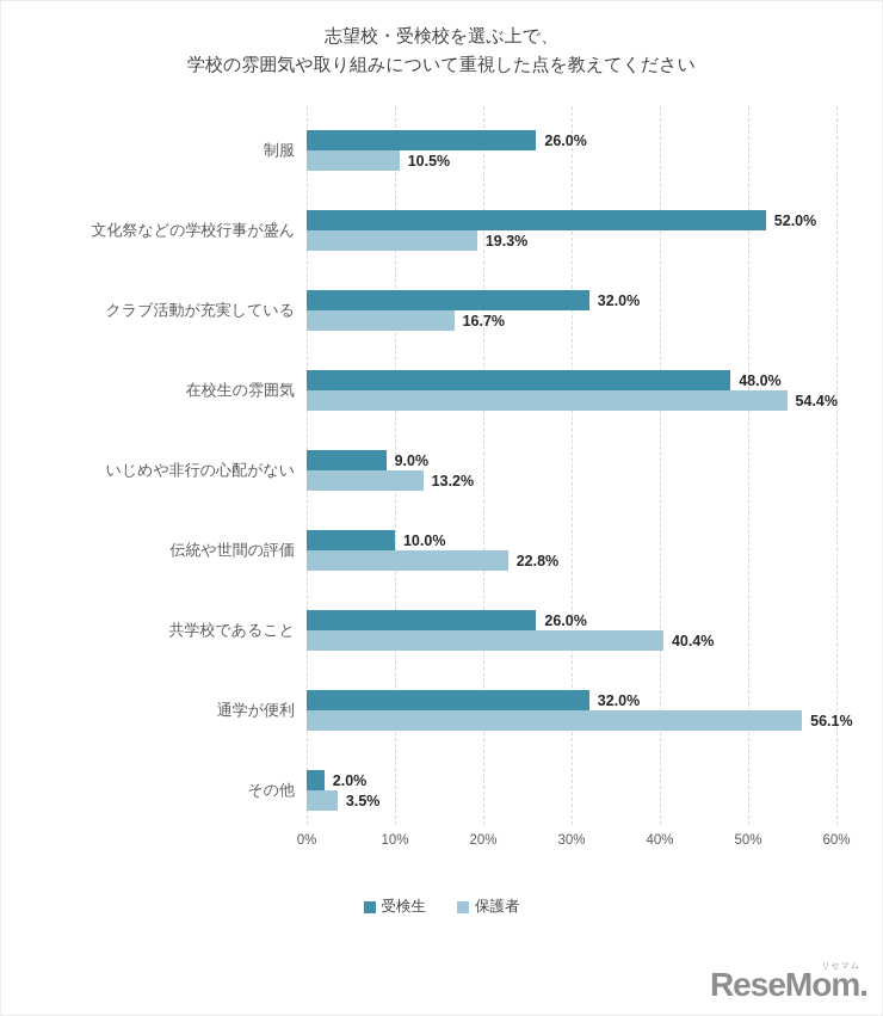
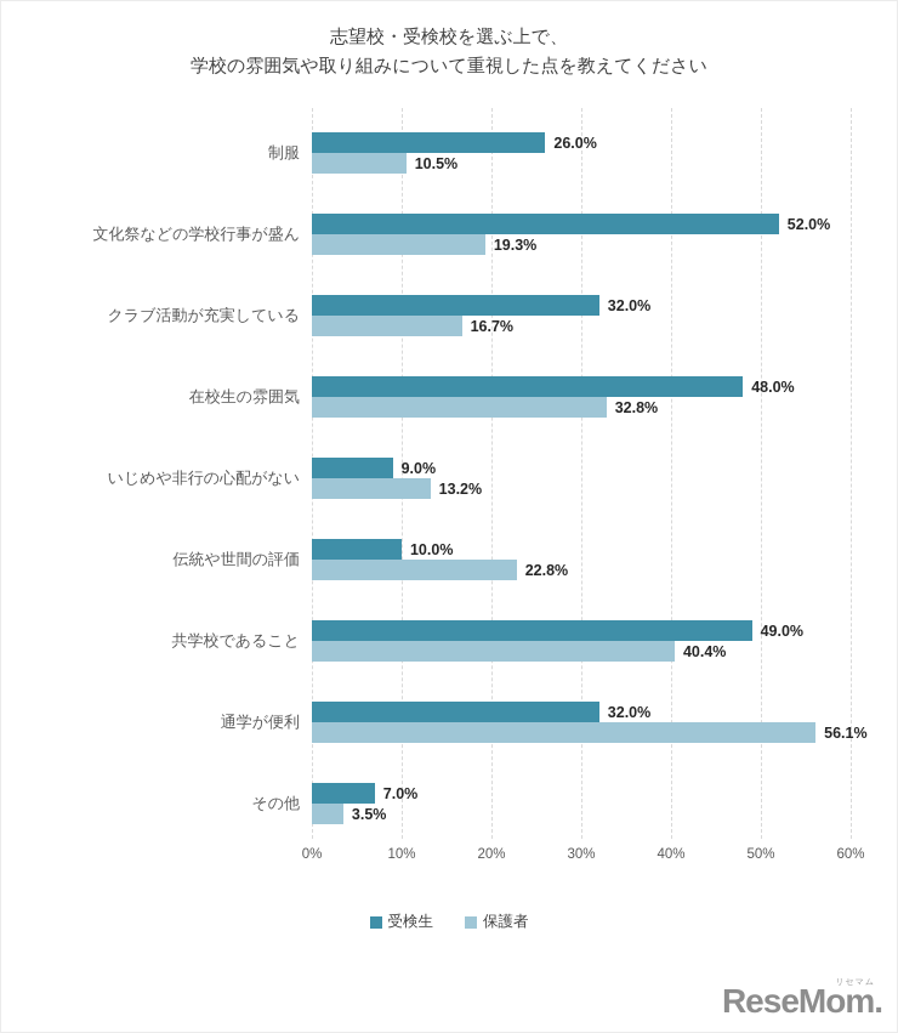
保護者/在校生の雰囲気: 54.4% -> 32.8%
受検生/共学校であること: 26.0% -> 49.0%
受検生/その他: 2.0% -> 7.0%
